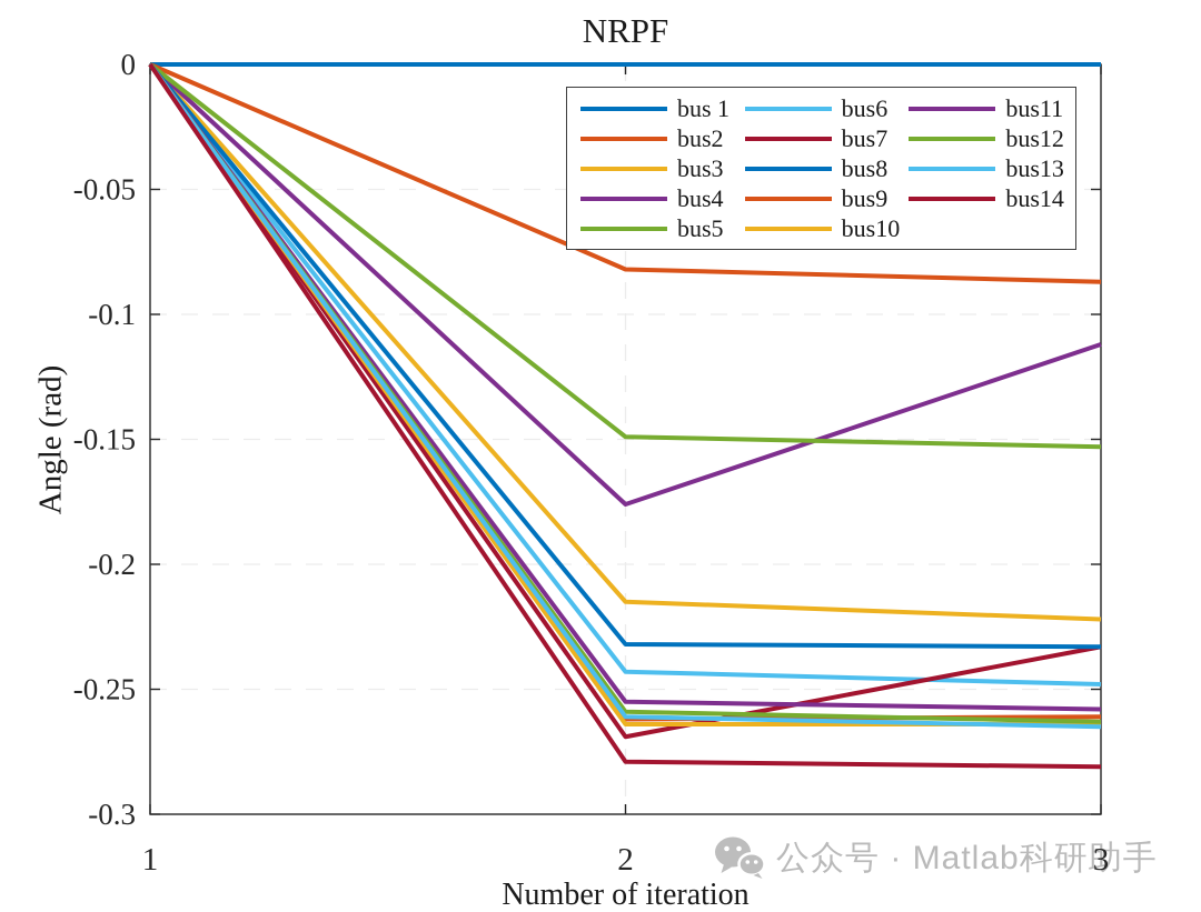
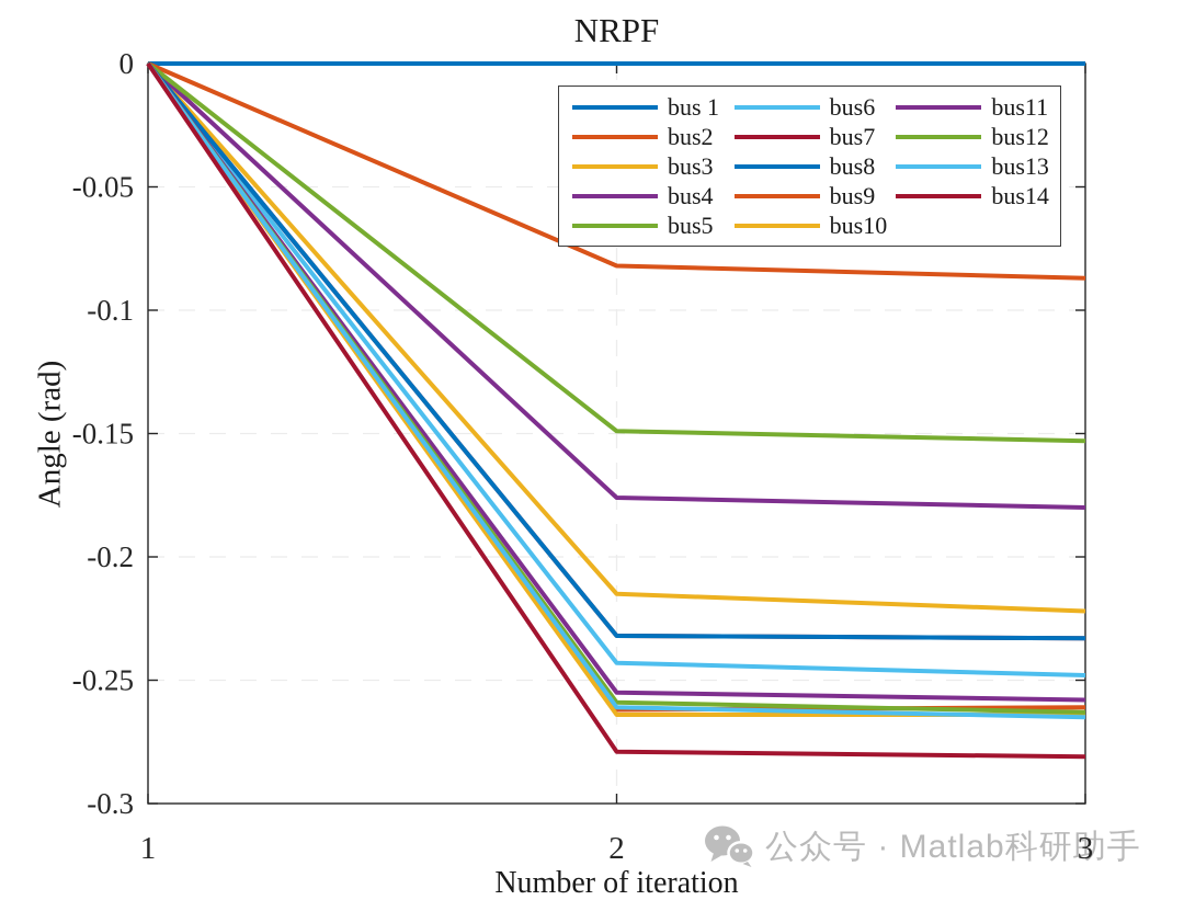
bus7/2: -0.269 -> -0.232
bus4/3: -0.112 -> -0.180
